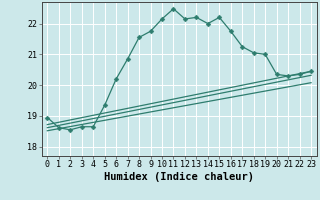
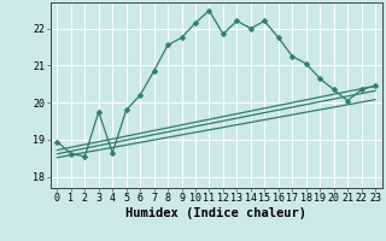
3: 18.65 -> 19.75
5: 19.35 -> 19.80
12: 22.15 -> 21.85
19: 21.00 -> 20.65
21: 20.30 -> 20.05
